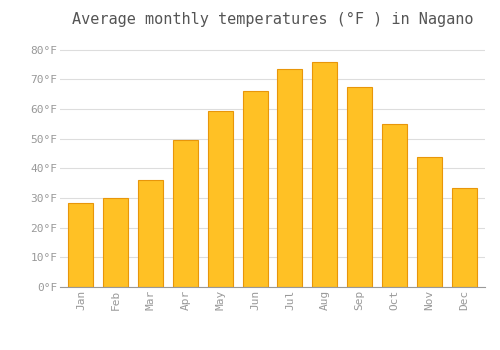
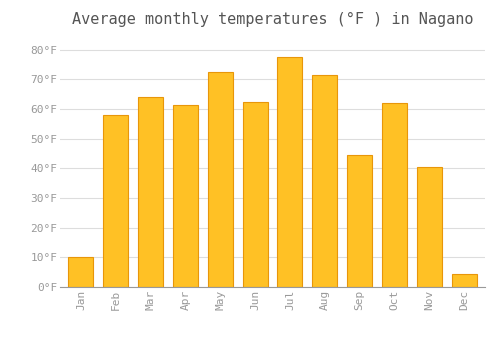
Jan: 28.5°F -> 10.0°F
Feb: 30.0°F -> 58.0°F
Mar: 36.0°F -> 64.0°F
Apr: 49.5°F -> 61.5°F
May: 59.5°F -> 72.5°F
Jun: 66.0°F -> 62.5°F
Jul: 73.5°F -> 77.5°F
Aug: 76.0°F -> 71.5°F
Sep: 67.5°F -> 44.5°F
Oct: 55.0°F -> 62.0°F
Nov: 44.0°F -> 40.5°F
Dec: 33.5°F -> 4.5°F
